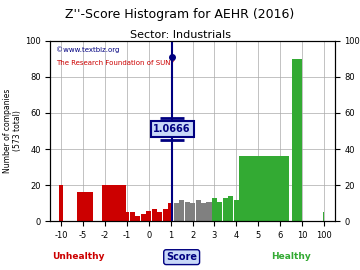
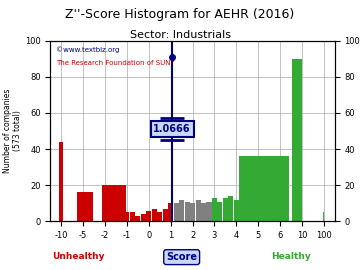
-10: 20 -> 44
